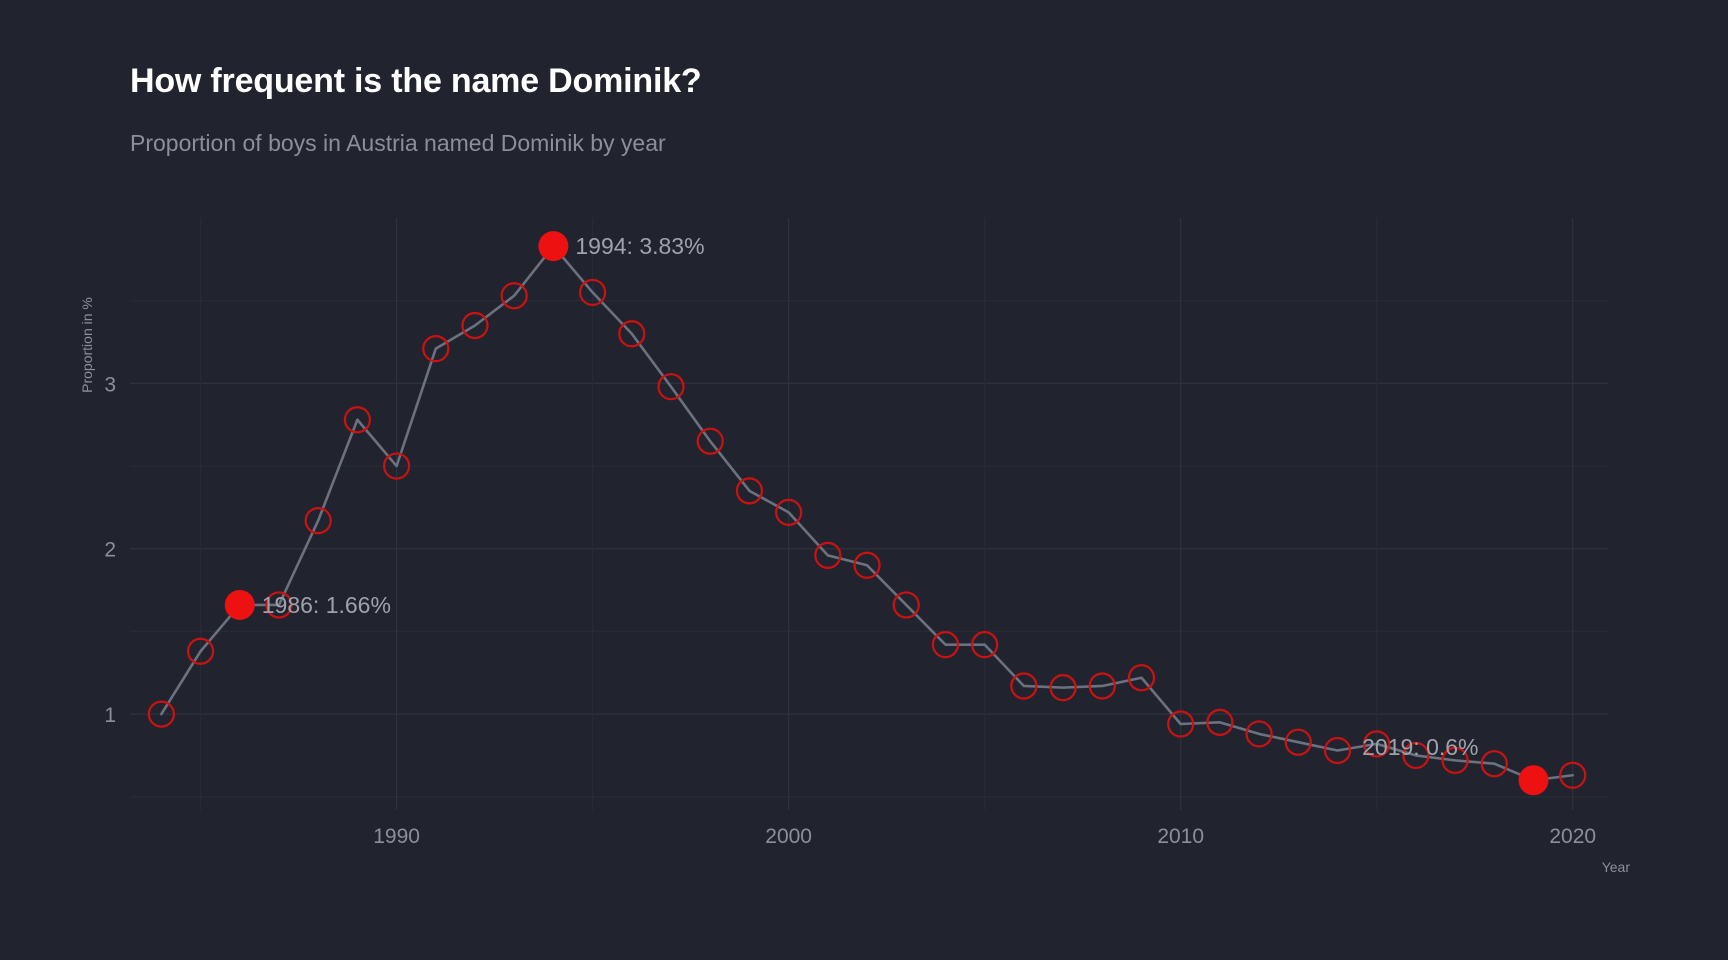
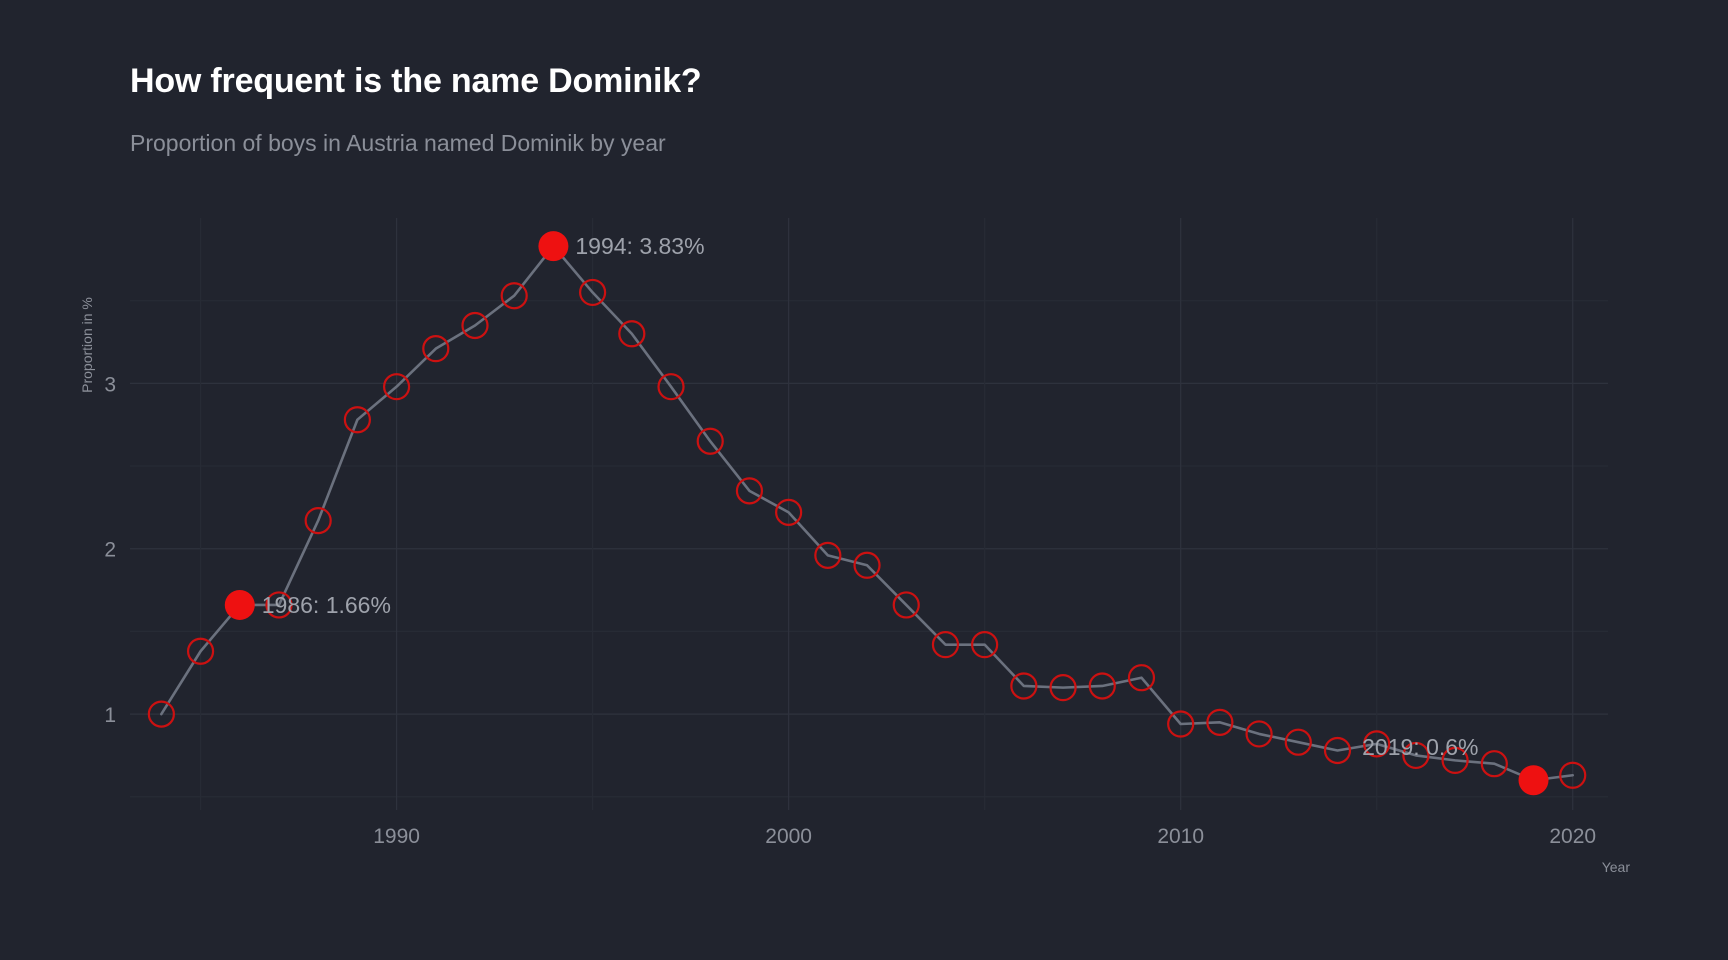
1990: 2.50 -> 2.98
